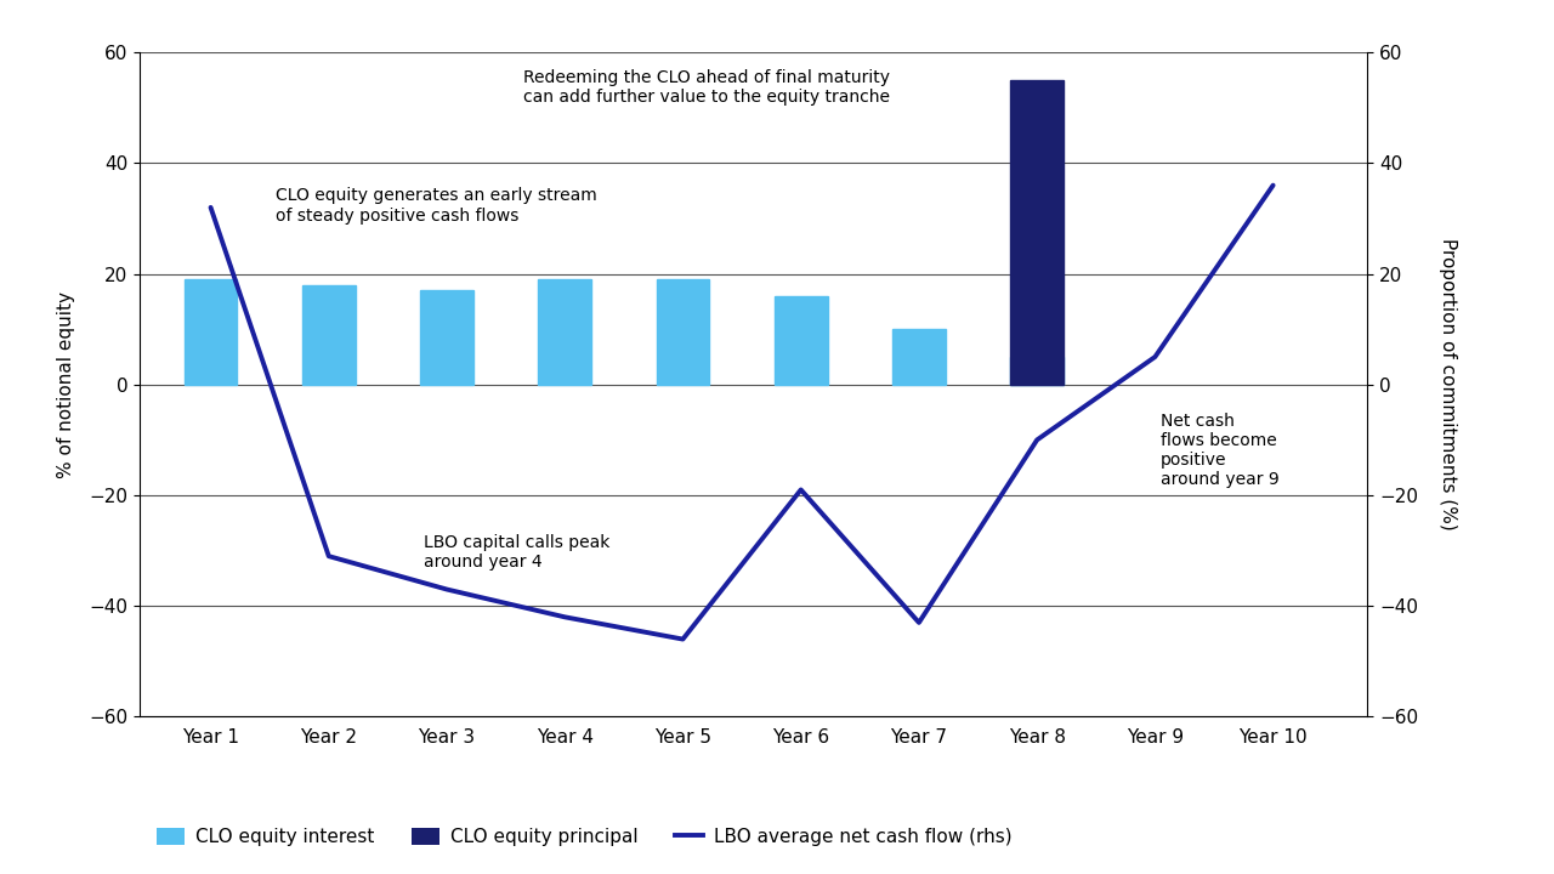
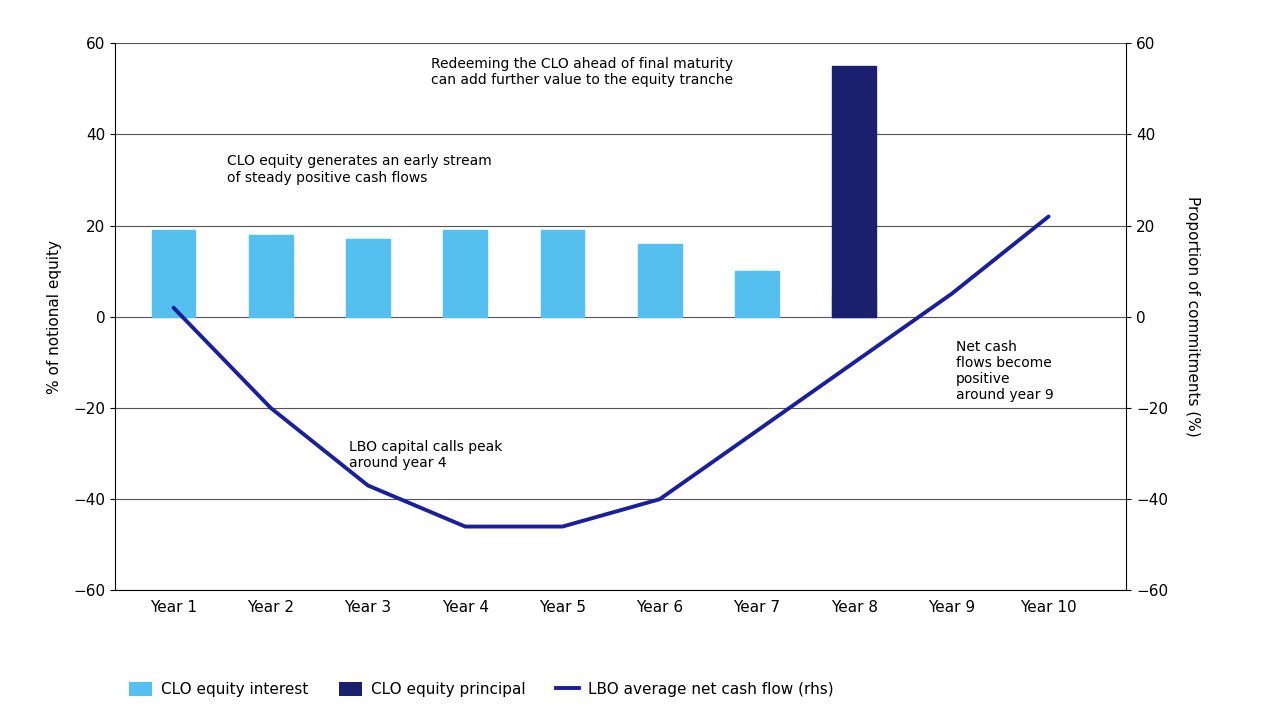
LBO average net cash flow (rhs)/Year 1: 32 -> 2
LBO average net cash flow (rhs)/Year 2: -31 -> -20
LBO average net cash flow (rhs)/Year 4: -42 -> -46
LBO average net cash flow (rhs)/Year 6: -19 -> -40
LBO average net cash flow (rhs)/Year 7: -43 -> -25
LBO average net cash flow (rhs)/Year 10: 36 -> 22
